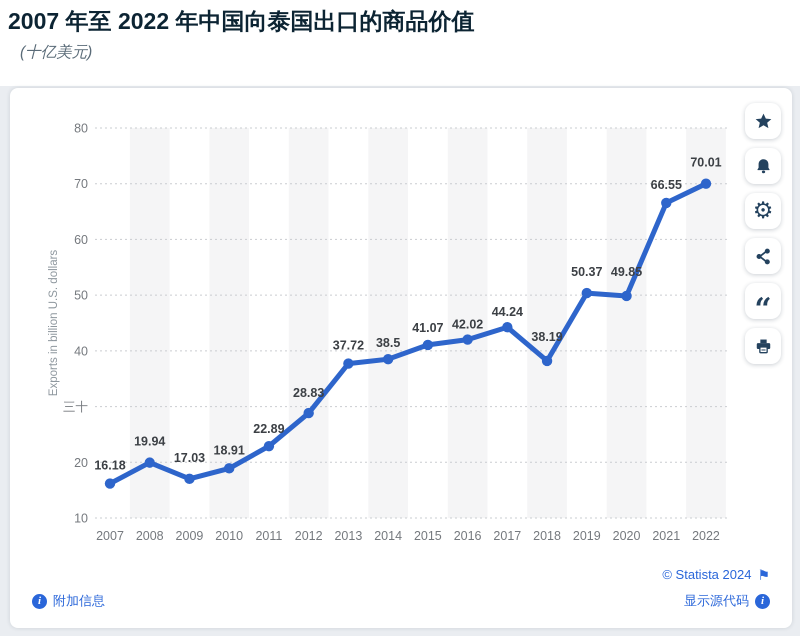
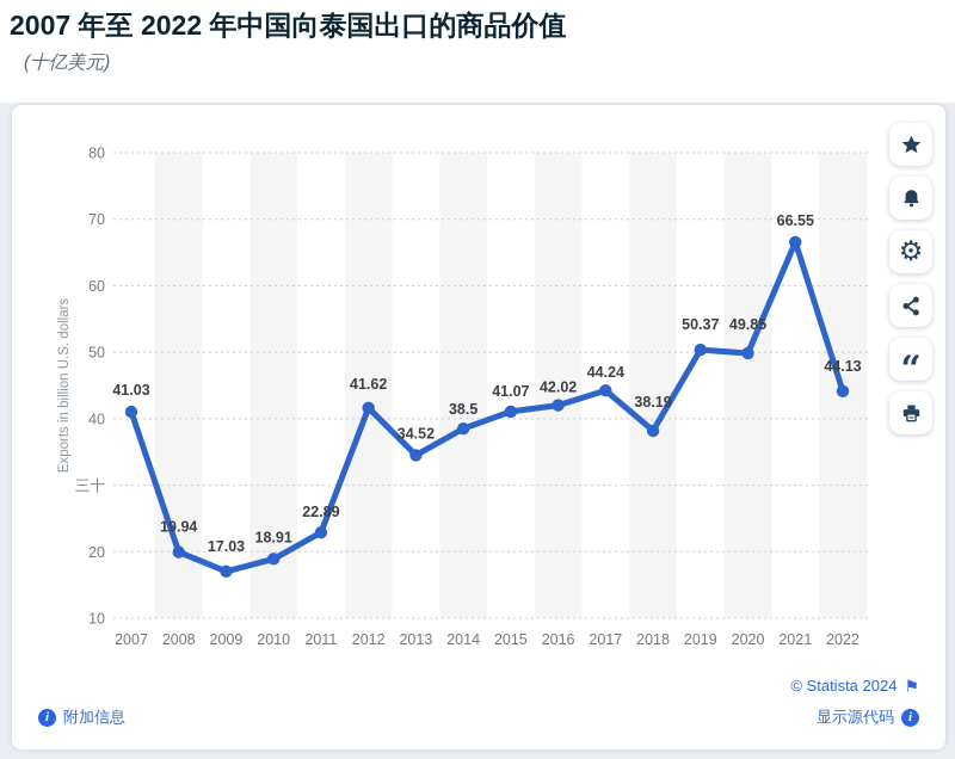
2007: 16.18 -> 41.03
2012: 28.83 -> 41.62
2013: 37.72 -> 34.52
2022: 70.01 -> 44.13
